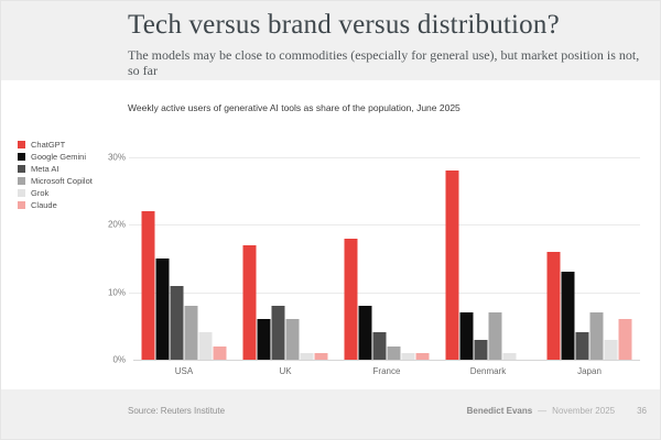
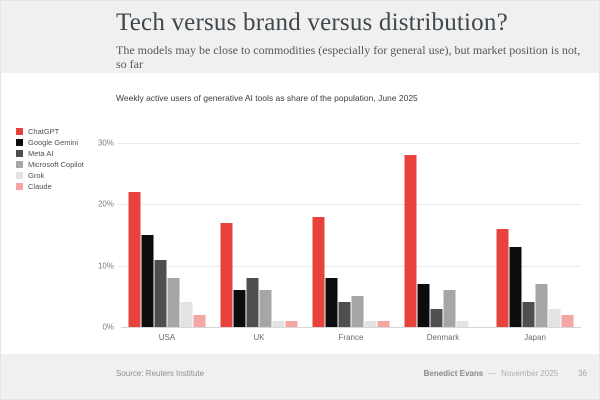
Microsoft Copilot/France: 2% -> 5%
Microsoft Copilot/Denmark: 7% -> 6%
Claude/Japan: 6% -> 2%
